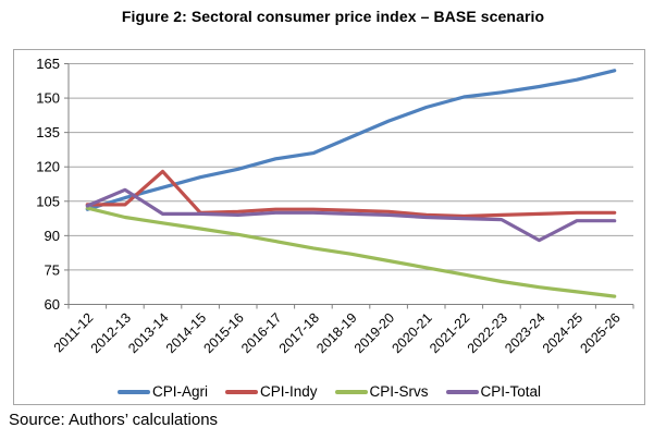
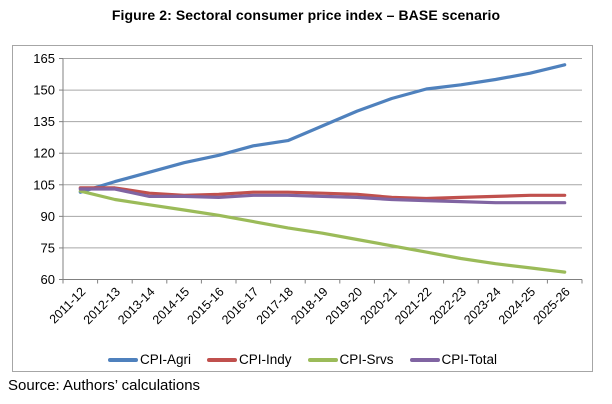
CPI-Total/2012-13: 110 -> 103
CPI-Indy/2013-14: 118 -> 101
CPI-Total/2023-24: 88 -> 96
